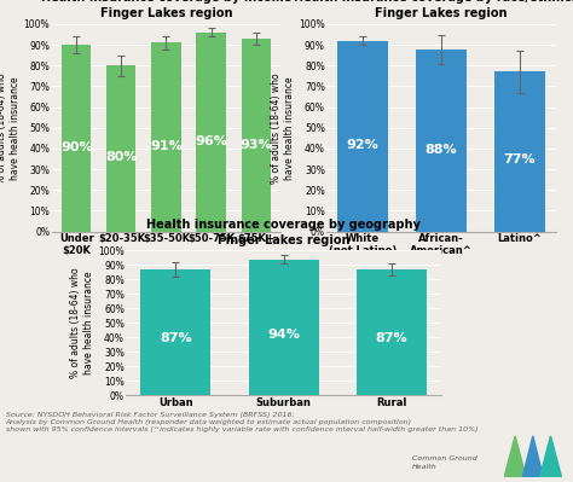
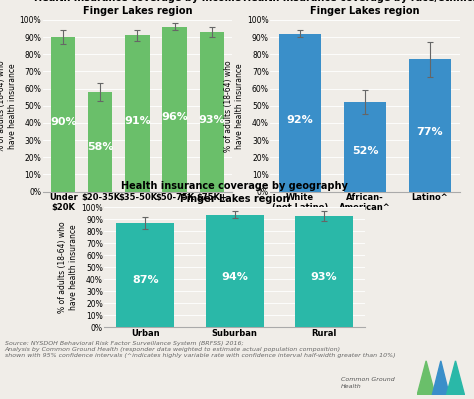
$20-35K: 80% -> 58%
African- American^: 88% -> 52%
Health insurance coverage by geography Finger Lakes region/Rural: 87% -> 93%
